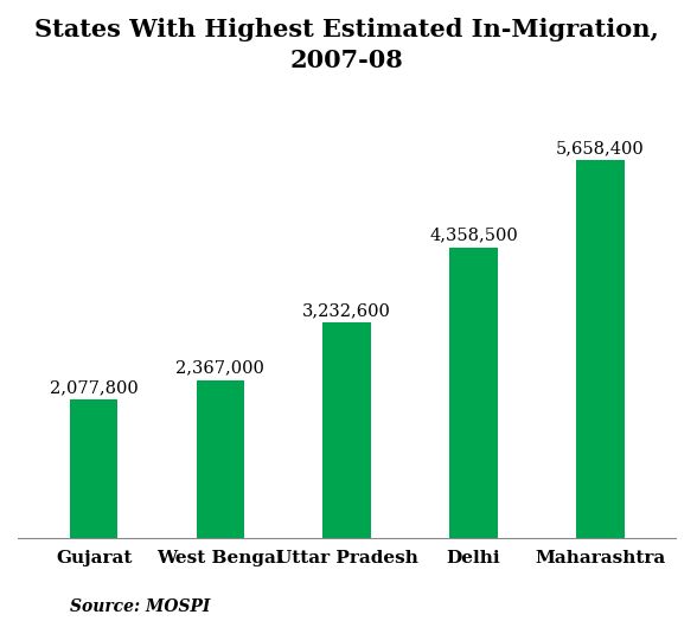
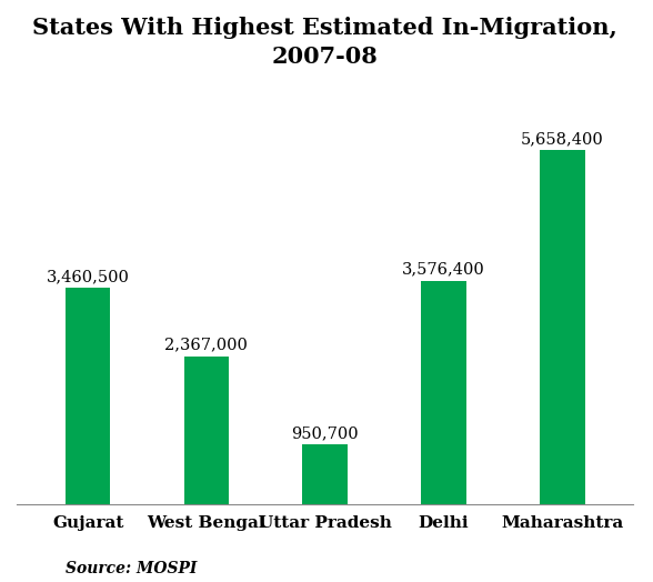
Gujarat: 2,077,800 -> 3,460,500
Uttar Pradesh: 3,232,600 -> 950,700
Delhi: 4,358,500 -> 3,576,400
